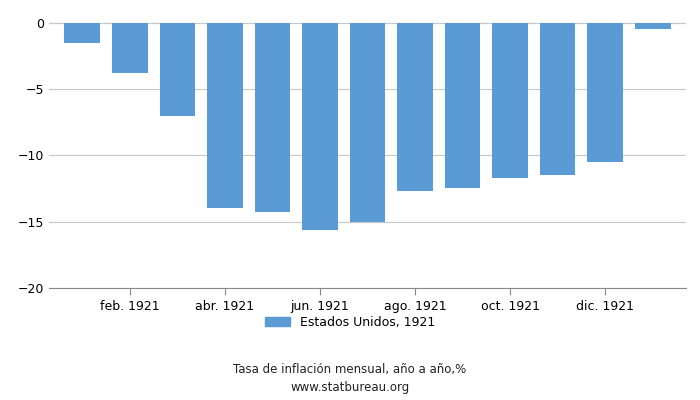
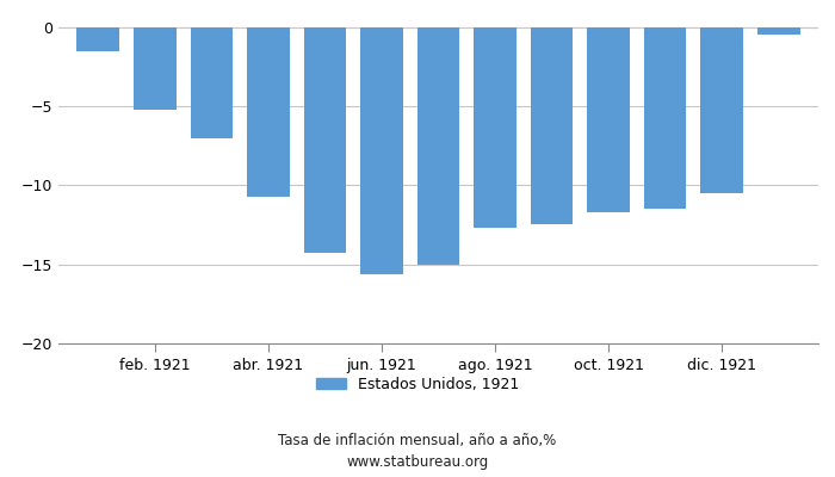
feb. 1921: -3.8 -> -5.2
abr. 1921: -14.0 -> -10.7
